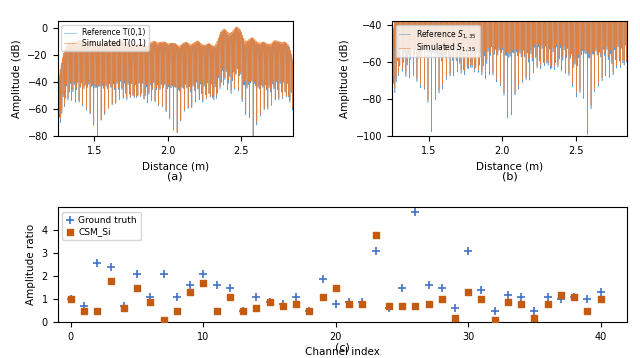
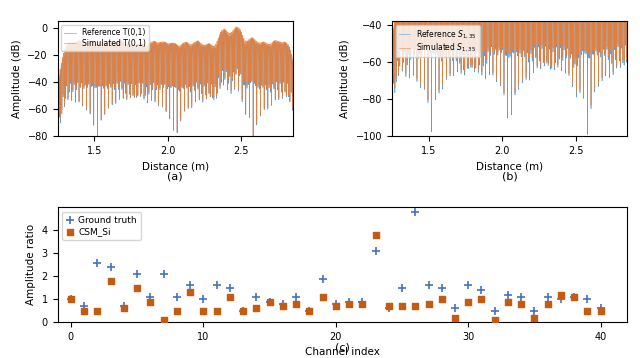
Ground truth/10: 2.1 -> 1.0
CSM_Si/10: 1.7 -> 0.5
CSM_Si/20: 1.5 -> 0.7
Ground truth/30: 3.1 -> 1.6
CSM_Si/30: 1.3 -> 0.9
Ground truth/40: 1.3 -> 0.6
CSM_Si/40: 1.0 -> 0.5
